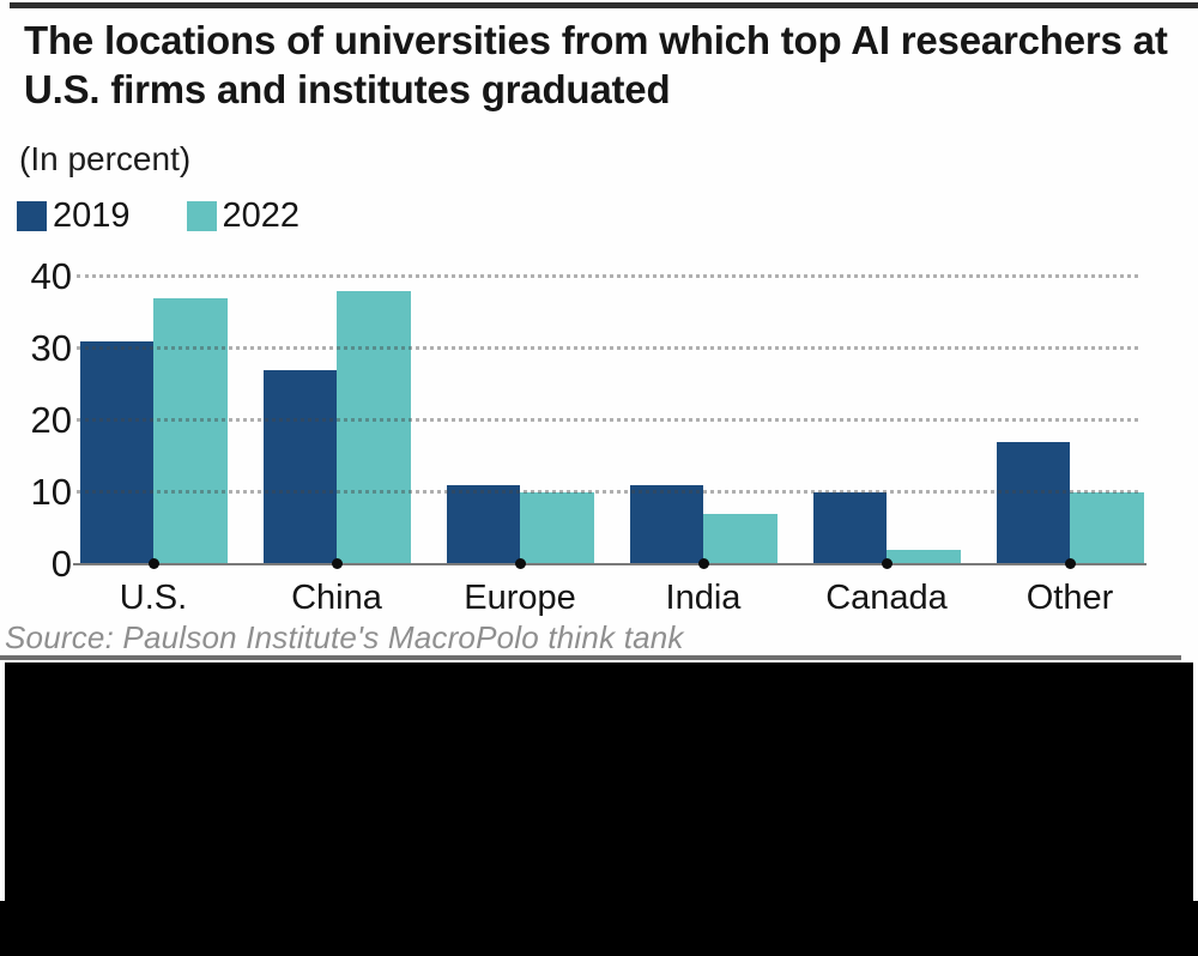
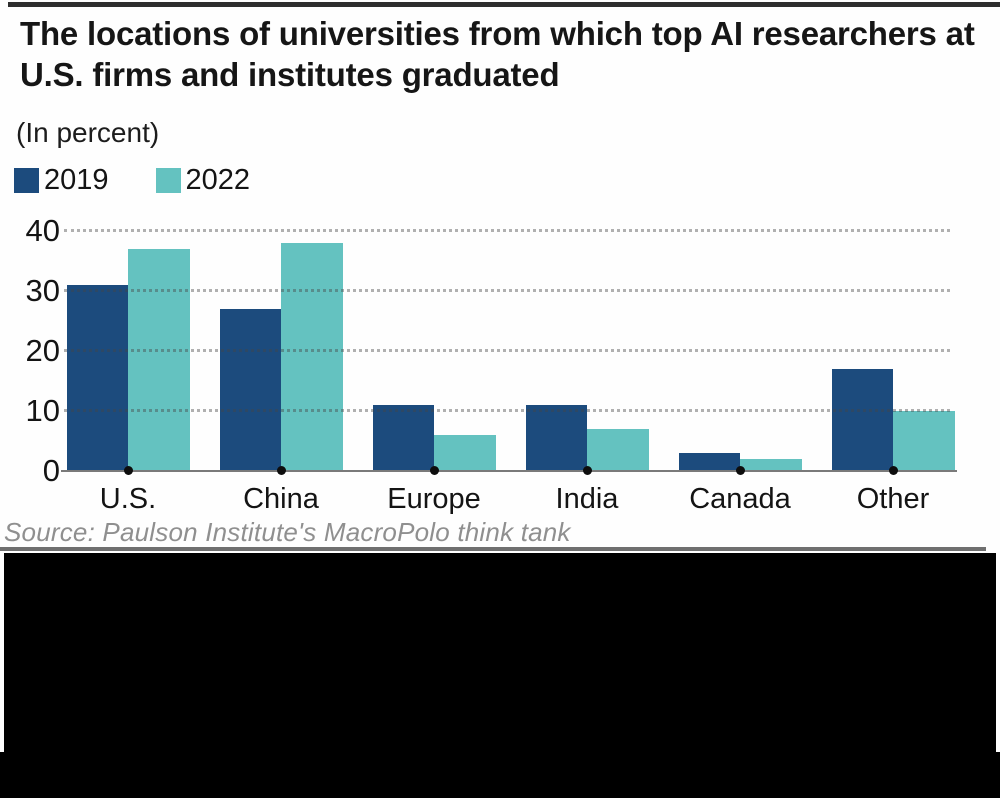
2022/Europe: 10 -> 6
2019/Canada: 10 -> 3
